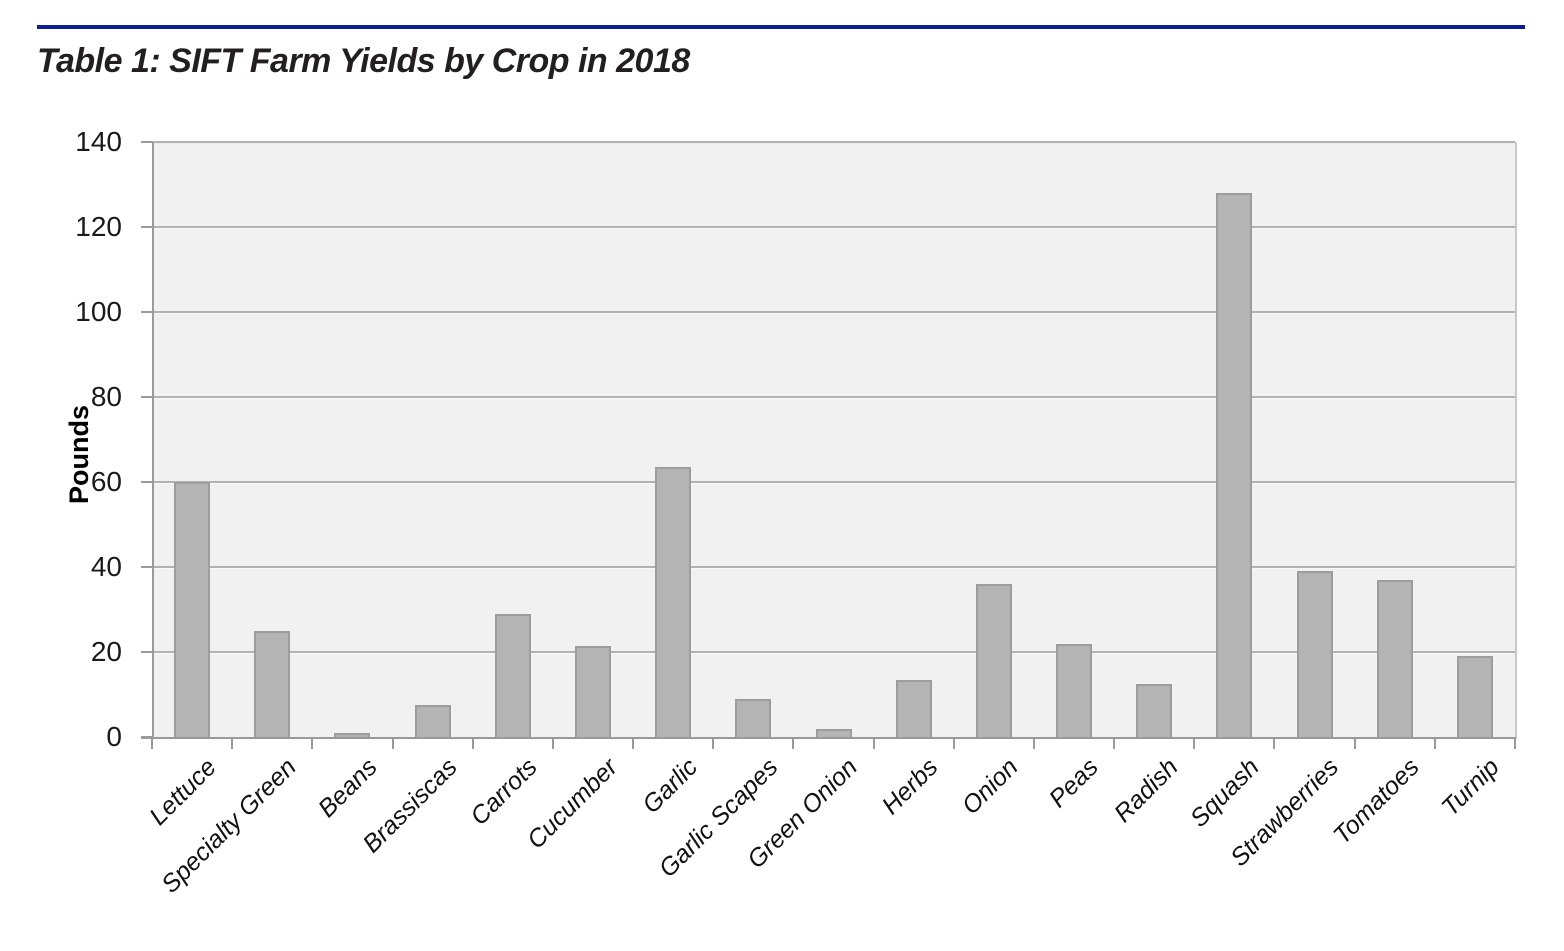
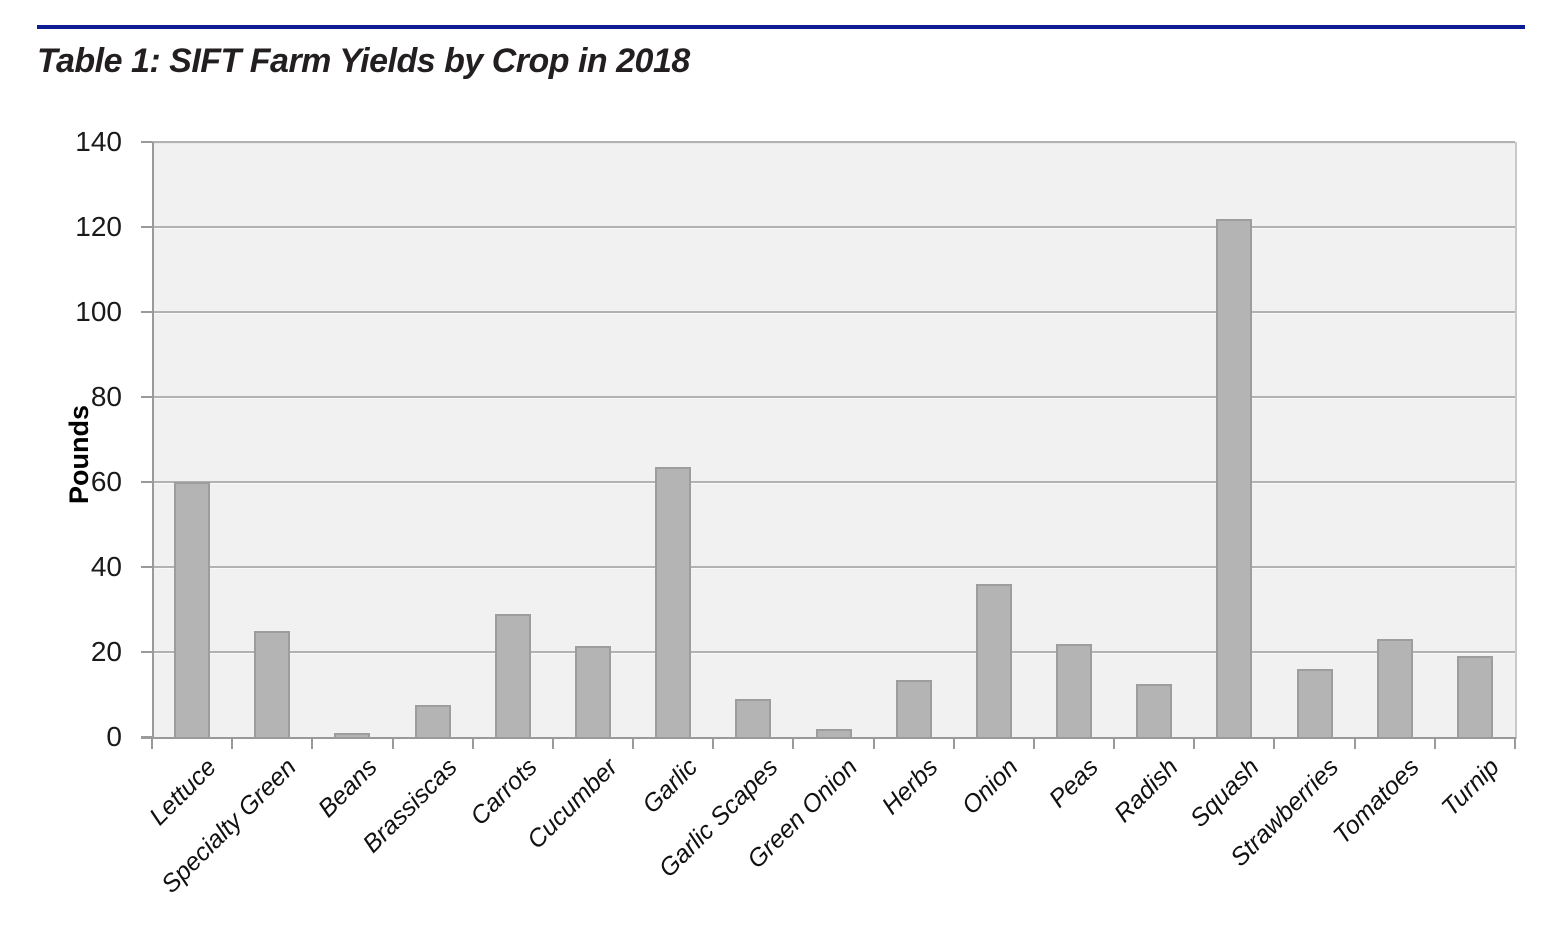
Squash: 128 -> 122
Strawberries: 39 -> 16
Tomatoes: 37 -> 23
